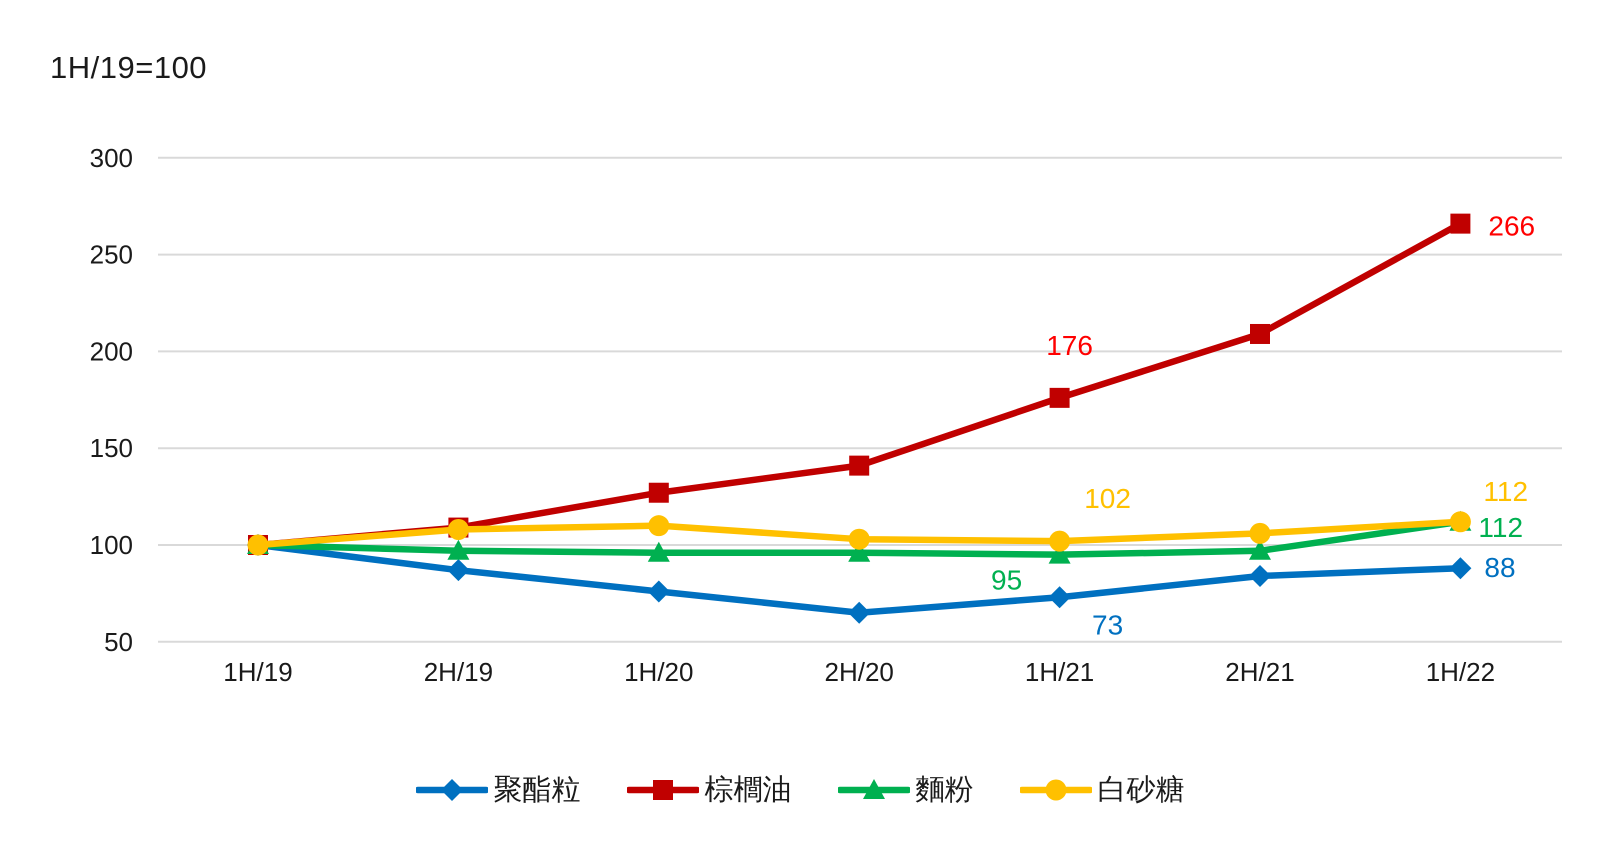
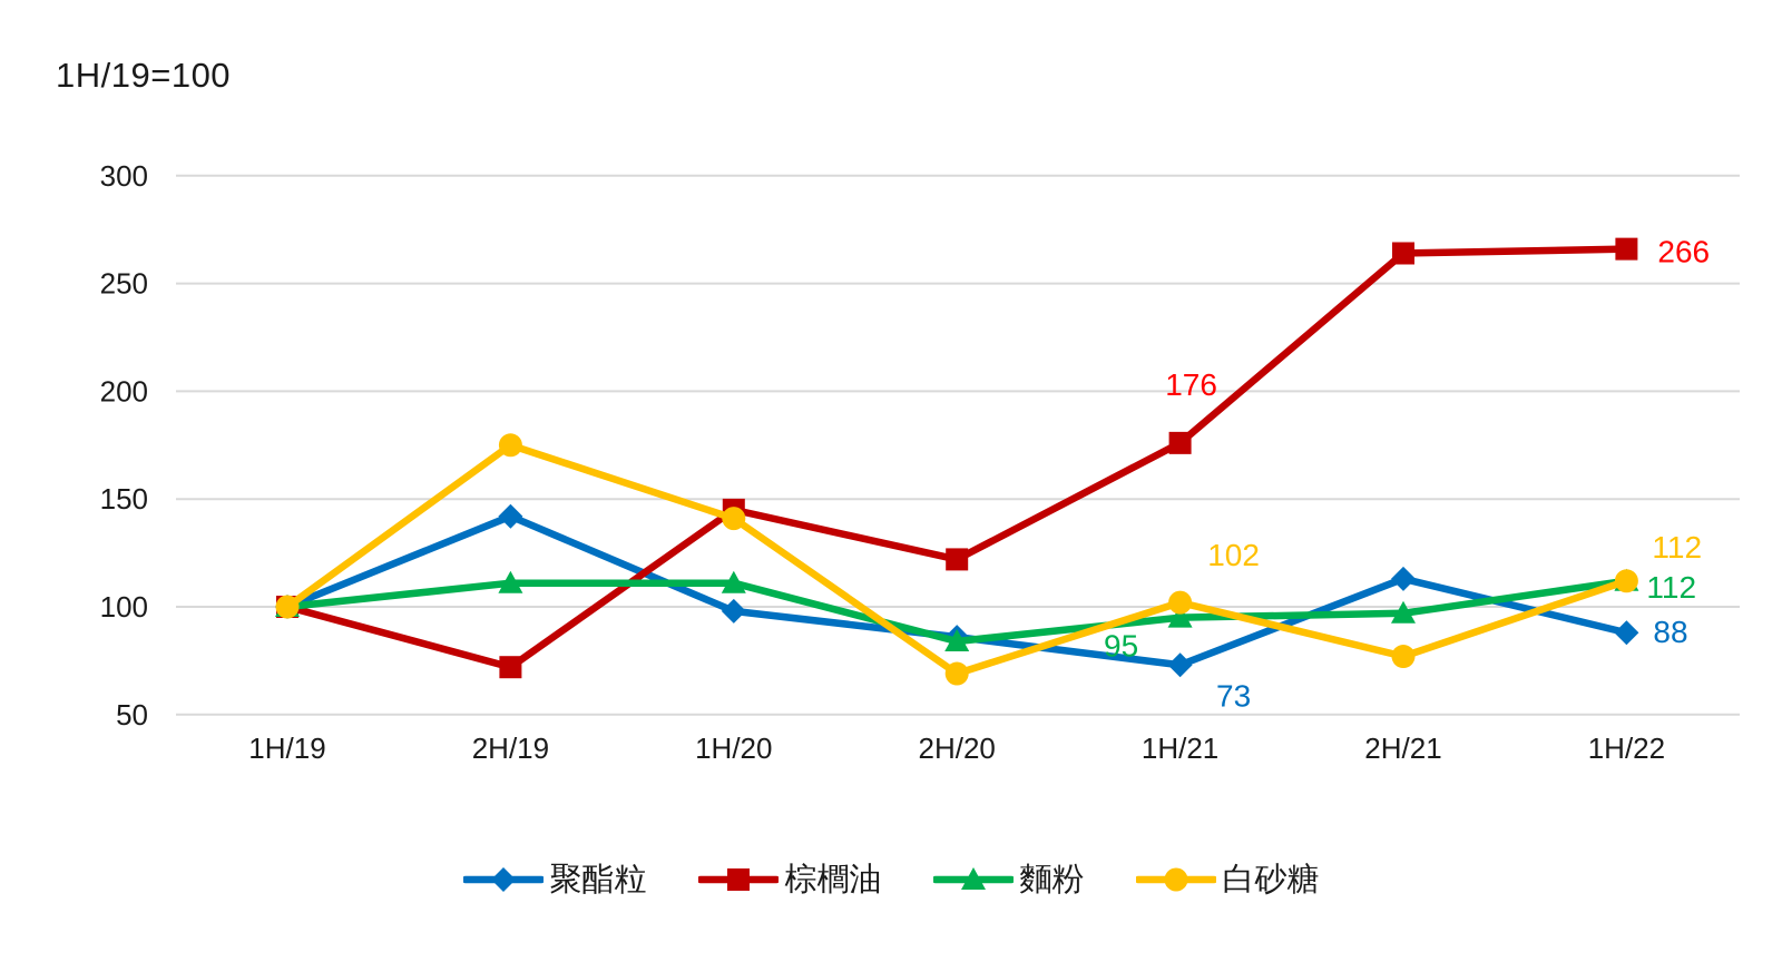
聚酯粒/2H/19: 87 -> 142
棕櫚油/2H/19: 109 -> 72
麵粉/2H/19: 97 -> 111
白砂糖/2H/19: 108 -> 175
聚酯粒/1H/20: 76 -> 98
棕櫚油/1H/20: 127 -> 145
麵粉/1H/20: 96 -> 111
白砂糖/1H/20: 110 -> 141
聚酯粒/2H/20: 65 -> 86
棕櫚油/2H/20: 141 -> 122
麵粉/2H/20: 96 -> 84
白砂糖/2H/20: 103 -> 69
聚酯粒/2H/21: 84 -> 113
棕櫚油/2H/21: 209 -> 264
白砂糖/2H/21: 106 -> 77
